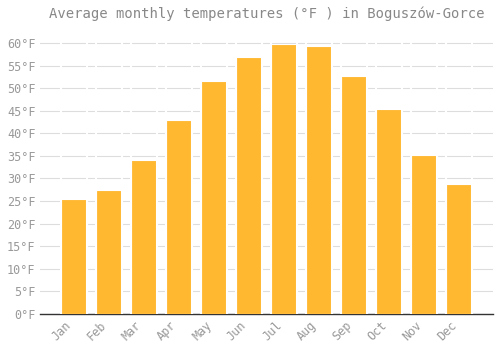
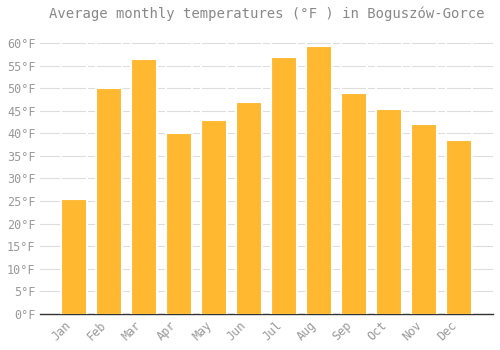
Feb: 27.5°F -> 50.0°F
Mar: 34.0°F -> 56.5°F
Apr: 43.0°F -> 40.0°F
May: 51.5°F -> 43.0°F
Jun: 57.0°F -> 47.0°F
Jul: 59.8°F -> 57.0°F
Sep: 52.8°F -> 49.0°F
Nov: 35.3°F -> 42.0°F
Dec: 28.8°F -> 38.5°F
